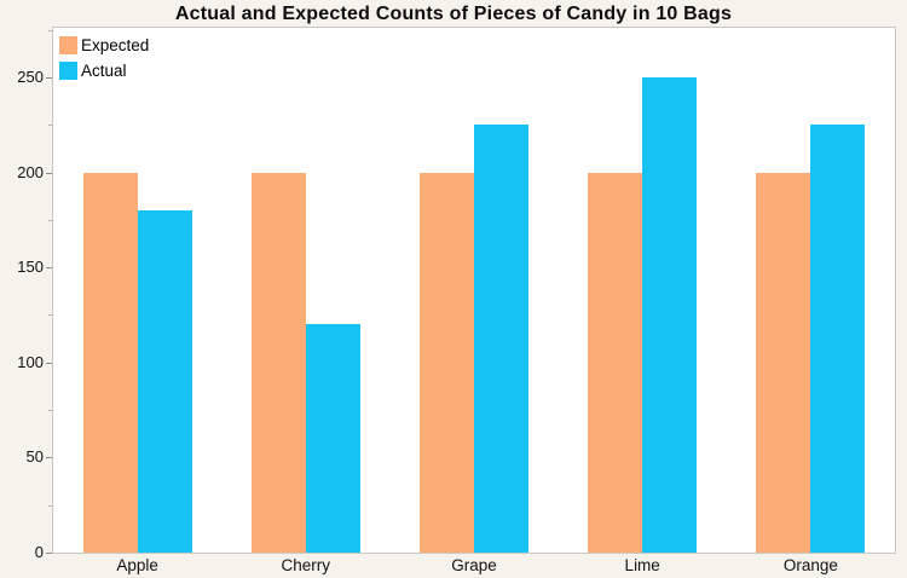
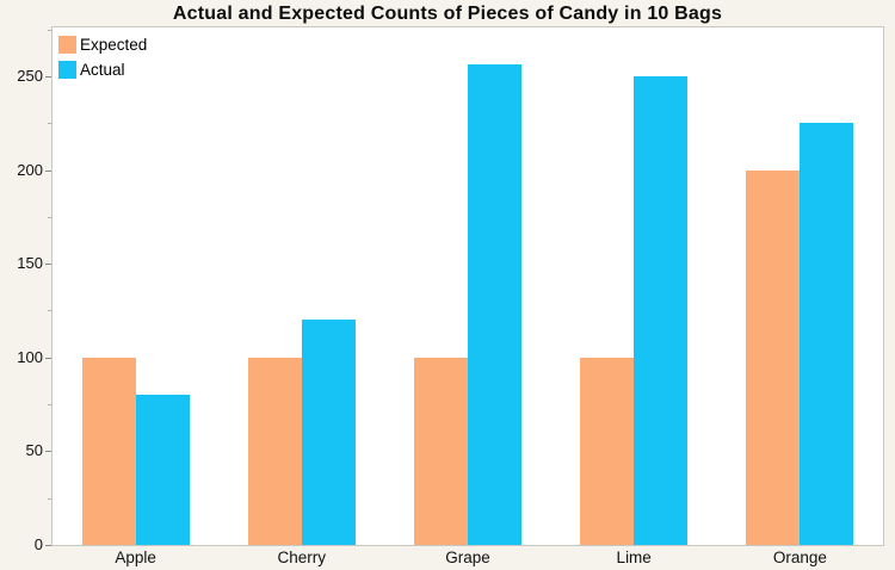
Expected/Apple: 200 -> 100
Actual/Apple: 180 -> 80
Expected/Cherry: 200 -> 100
Expected/Grape: 200 -> 100
Actual/Grape: 225 -> 256
Expected/Lime: 200 -> 100
